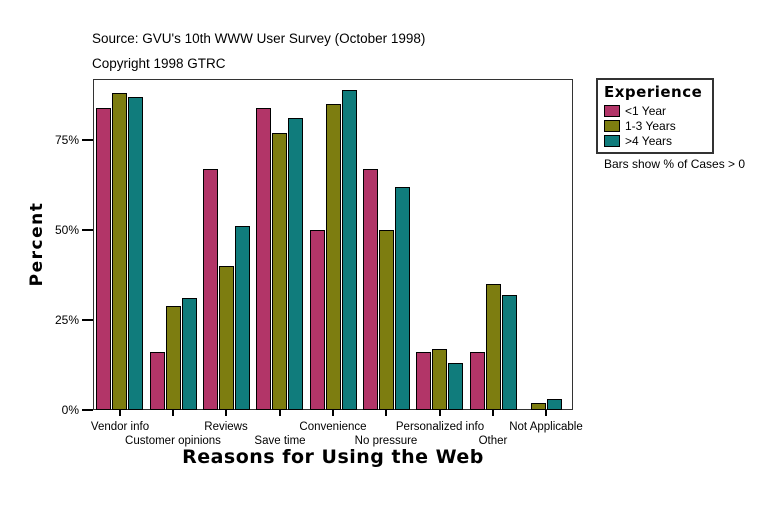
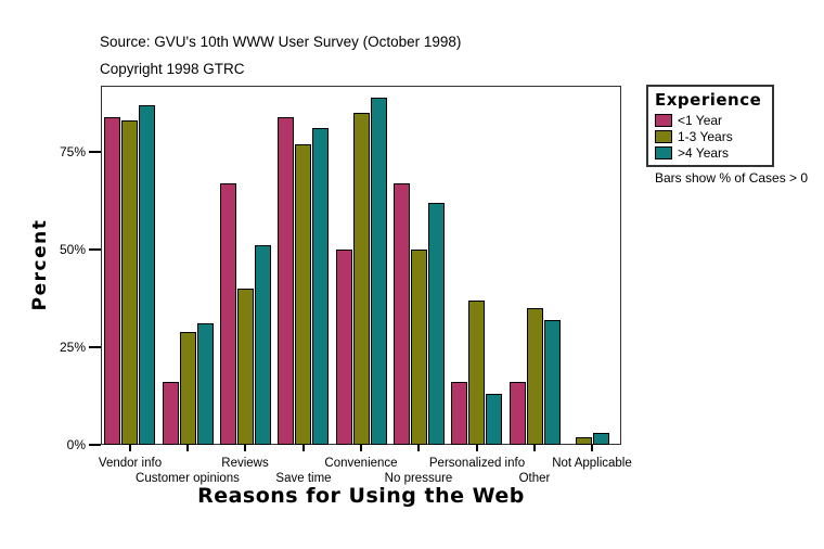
1-3 Years/Vendor info: 88% -> 83%
1-3 Years/Personalized info: 17% -> 37%
